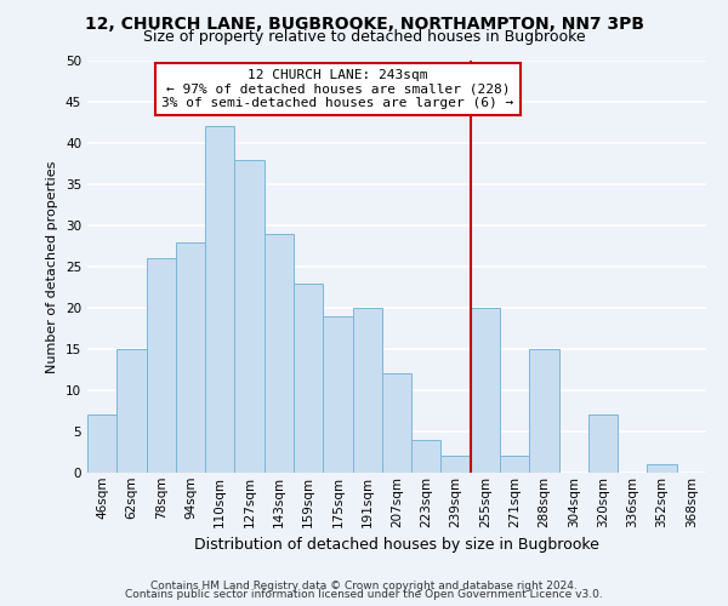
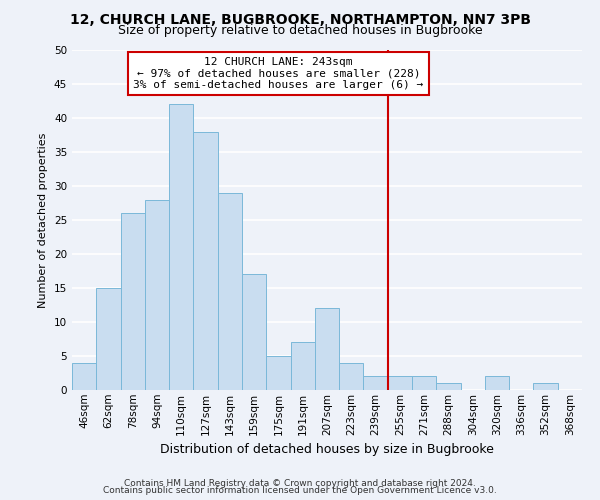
46sqm: 7 -> 4
159sqm: 23 -> 17
175sqm: 19 -> 5
191sqm: 20 -> 7
255sqm: 20 -> 2
288sqm: 15 -> 1
320sqm: 7 -> 2
